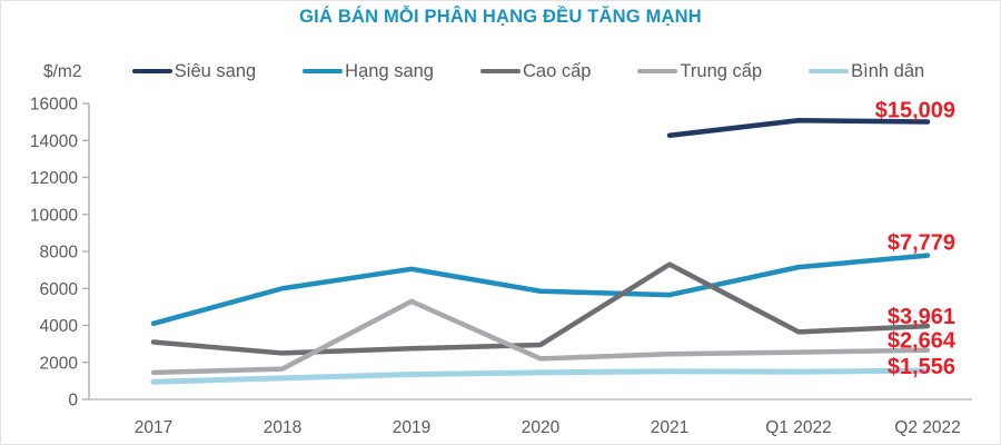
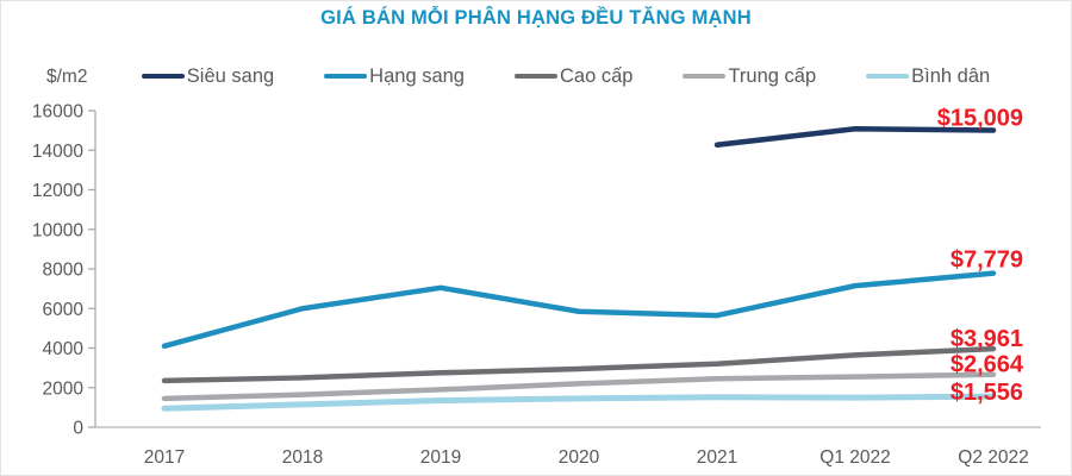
Cao cấp/2017: 3100 -> 2400
Trung cấp/2019: 5300 -> 1900
Cao cấp/2021: 7300 -> 3200
